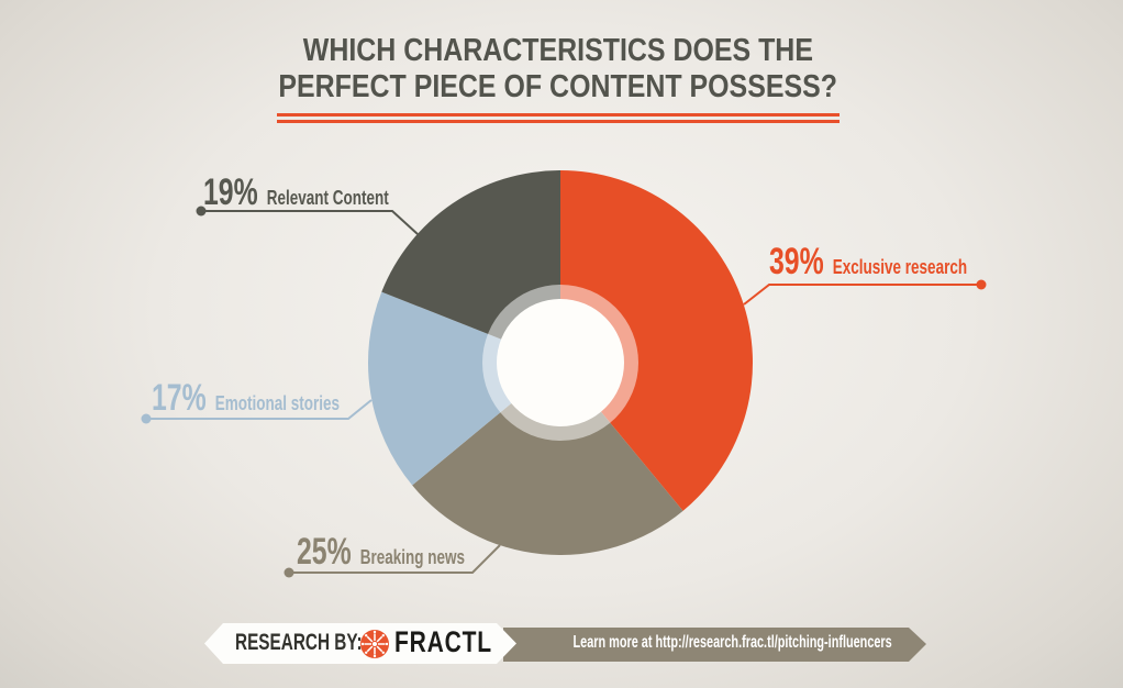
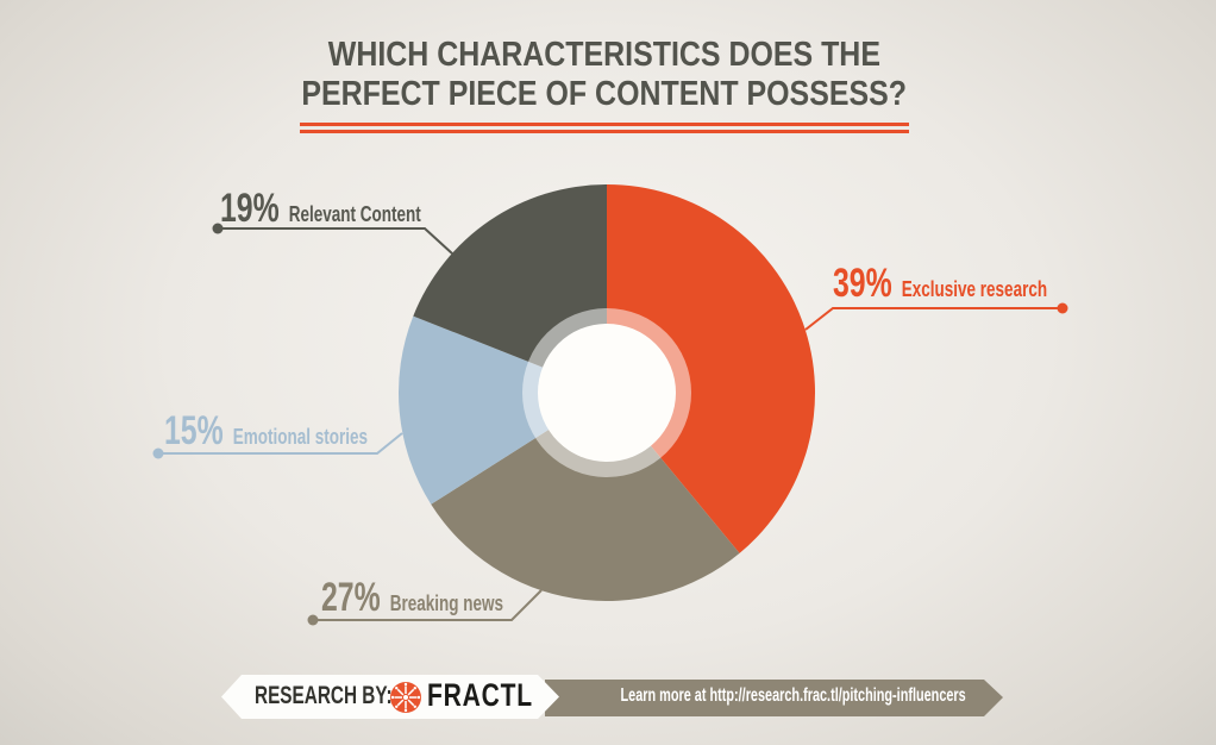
Breaking news: 25% -> 27%
Emotional stories: 17% -> 15%
